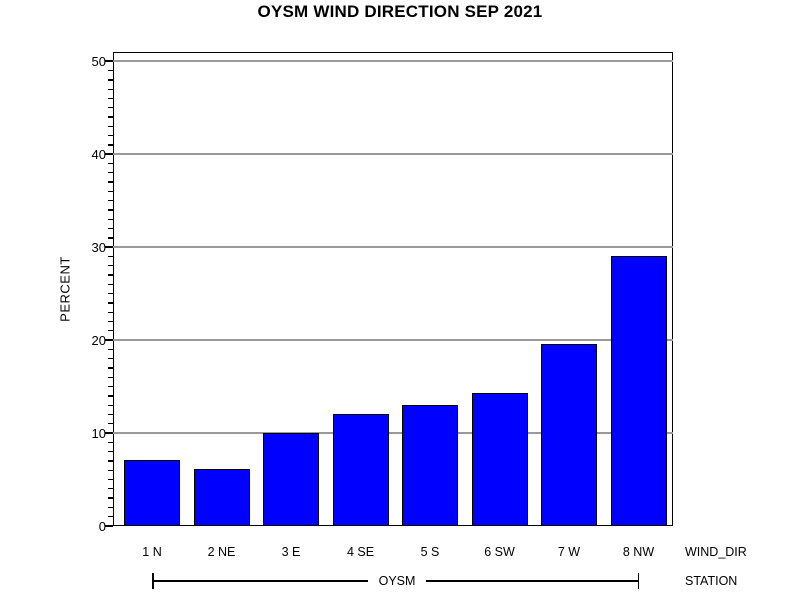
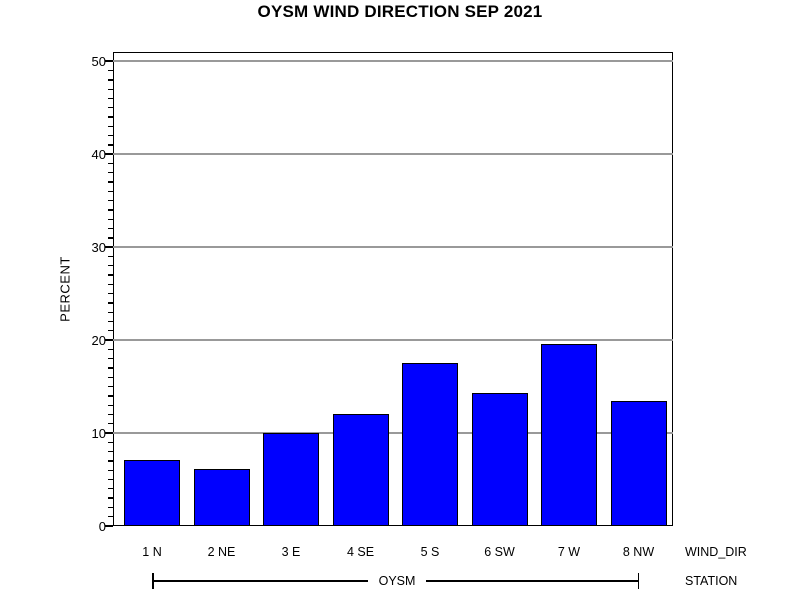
5 S: 13 -> 18
8 NW: 29 -> 13
